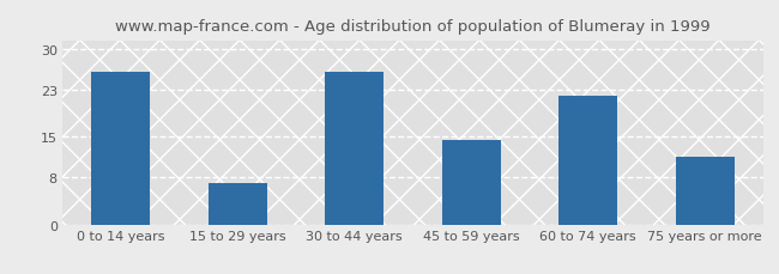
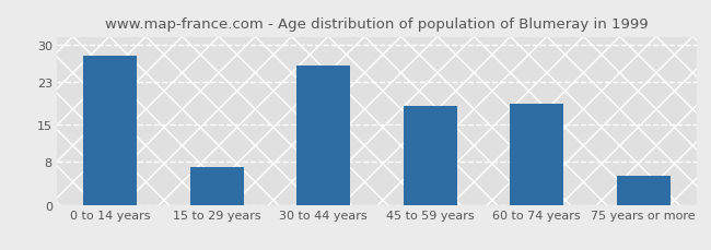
0 to 14 years: 26.0 -> 28.0
45 to 59 years: 14.5 -> 18.5
60 to 74 years: 22.0 -> 19.0
75 years or more: 11.5 -> 5.5
